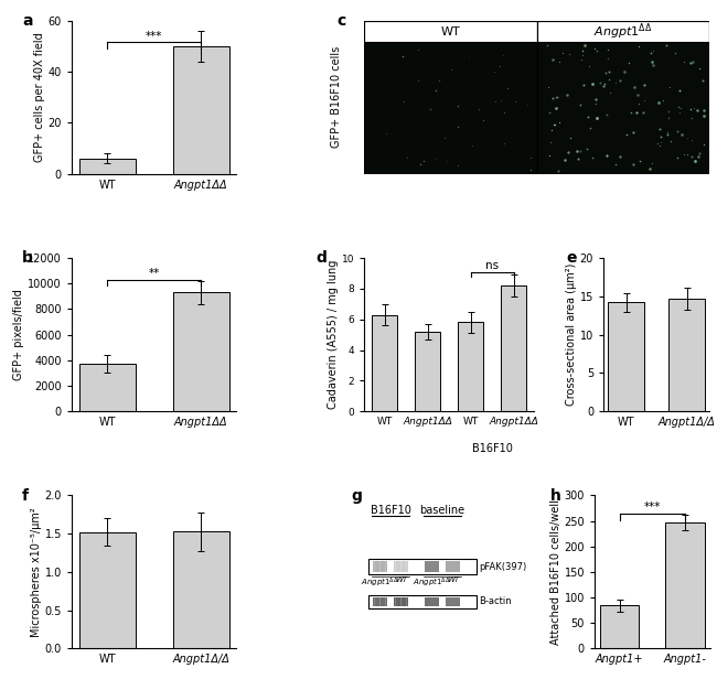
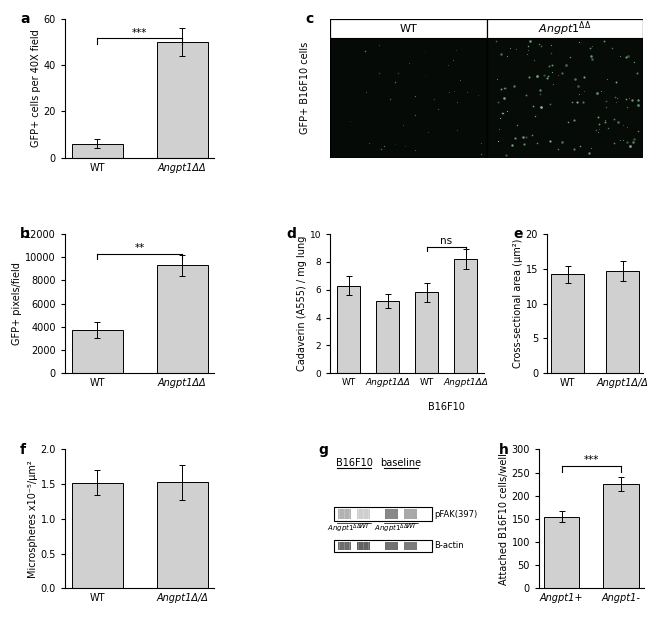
Angpt1+: 85 -> 155
Angpt1-: 248 -> 225
